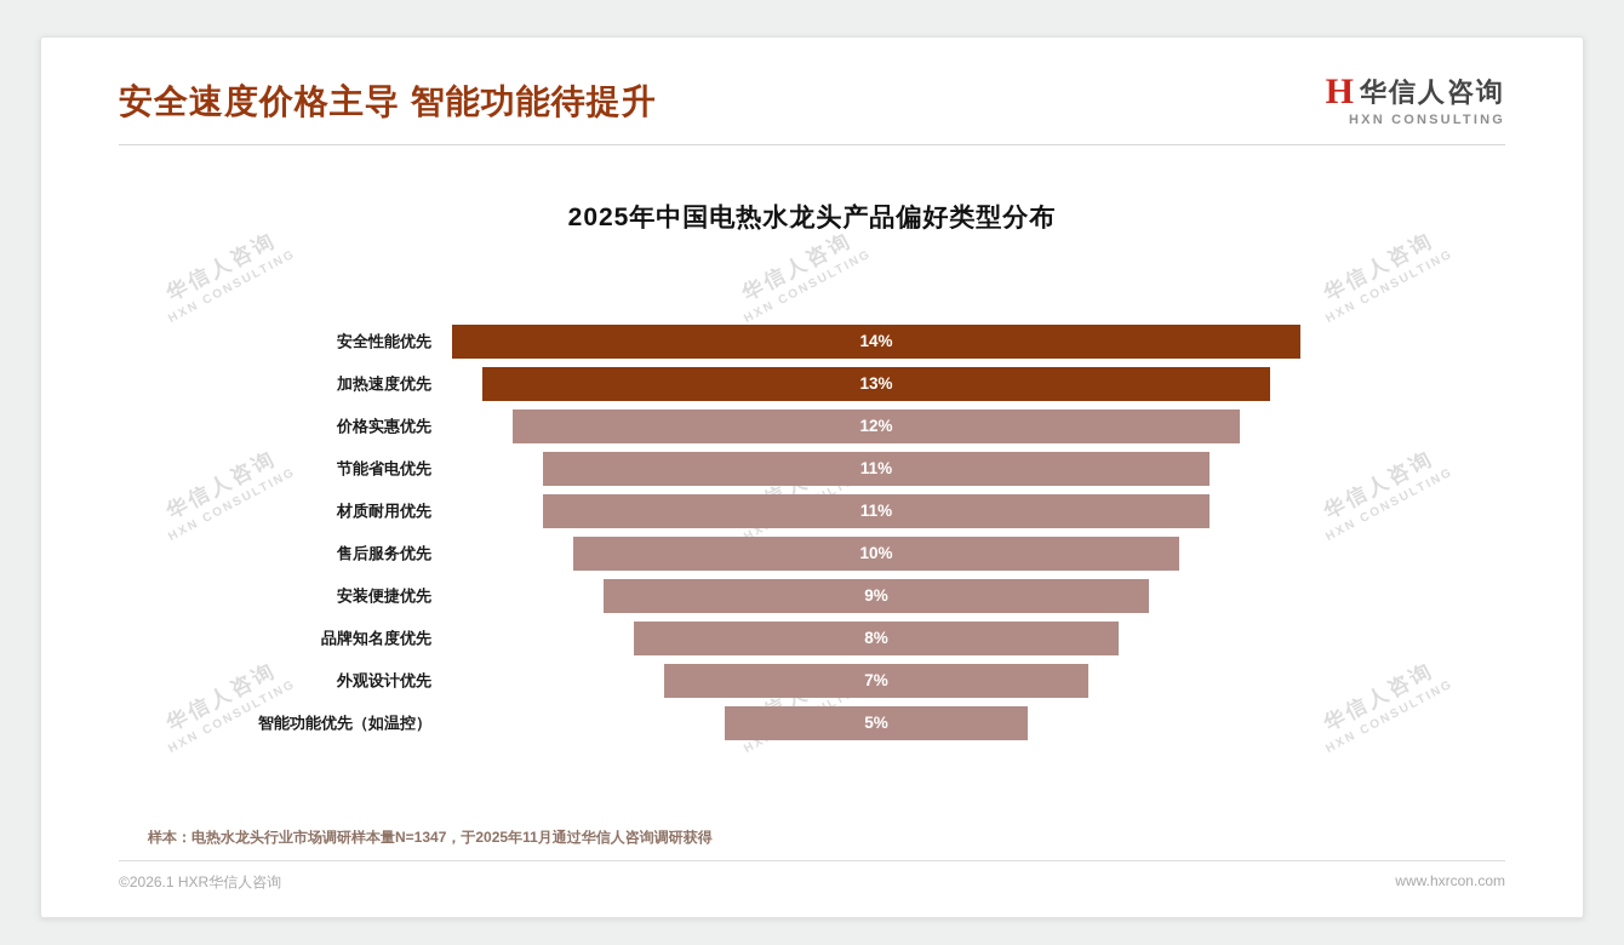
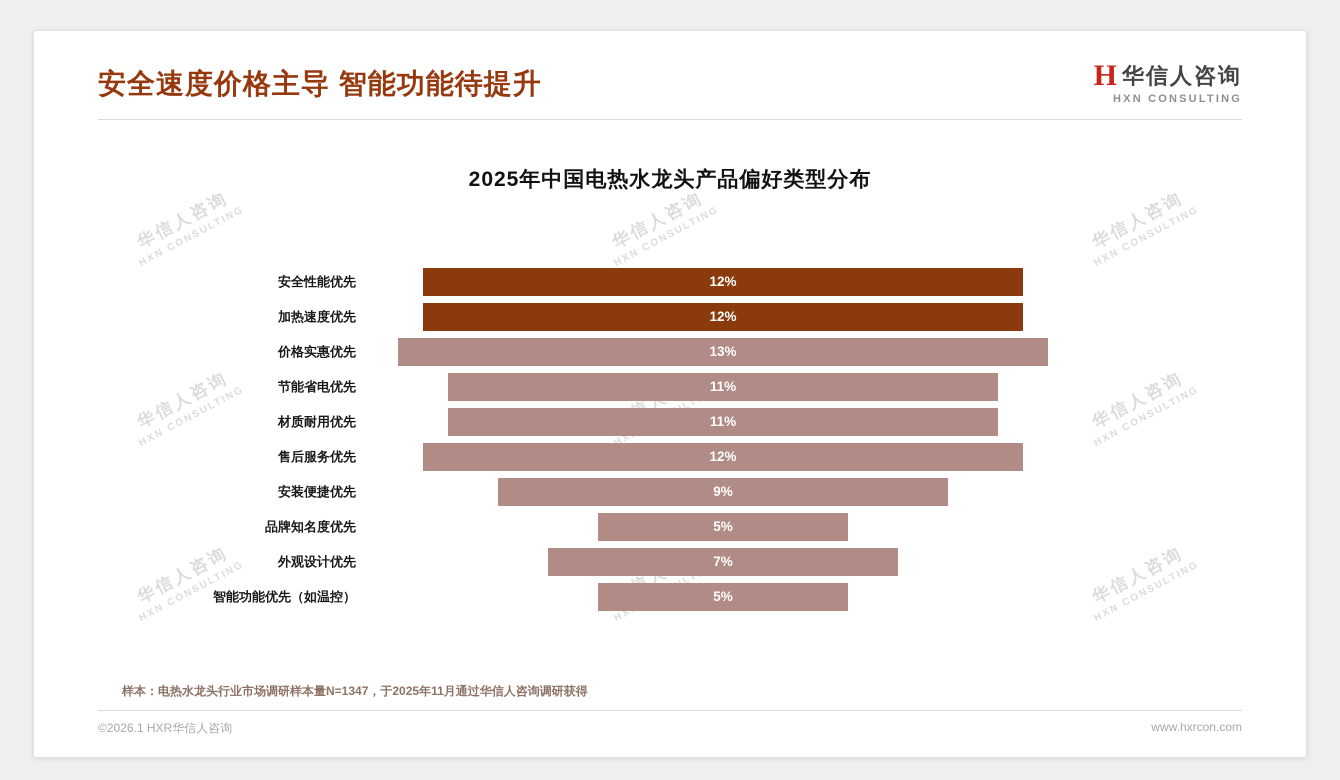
安全性能优先: 14% -> 12%
加热速度优先: 13% -> 12%
价格实惠优先: 12% -> 13%
售后服务优先: 10% -> 12%
品牌知名度优先: 8% -> 5%
